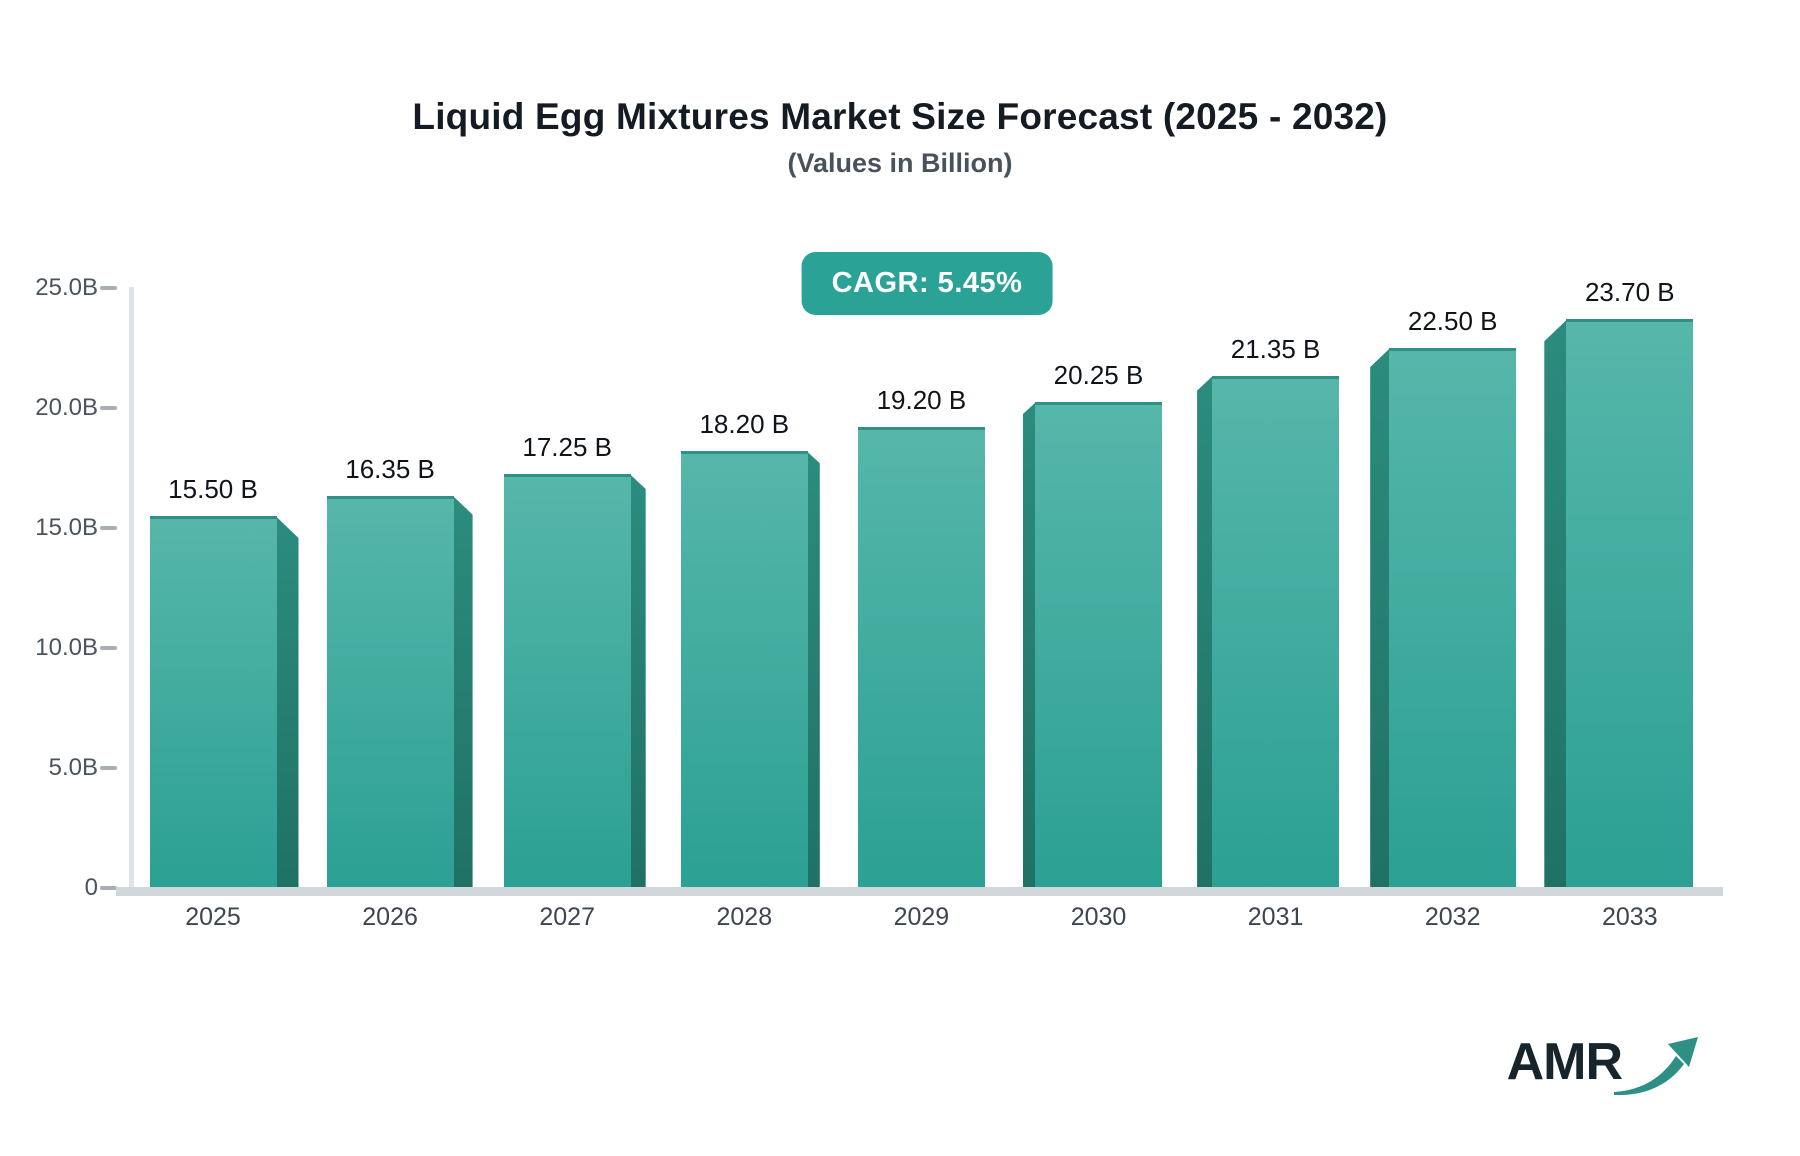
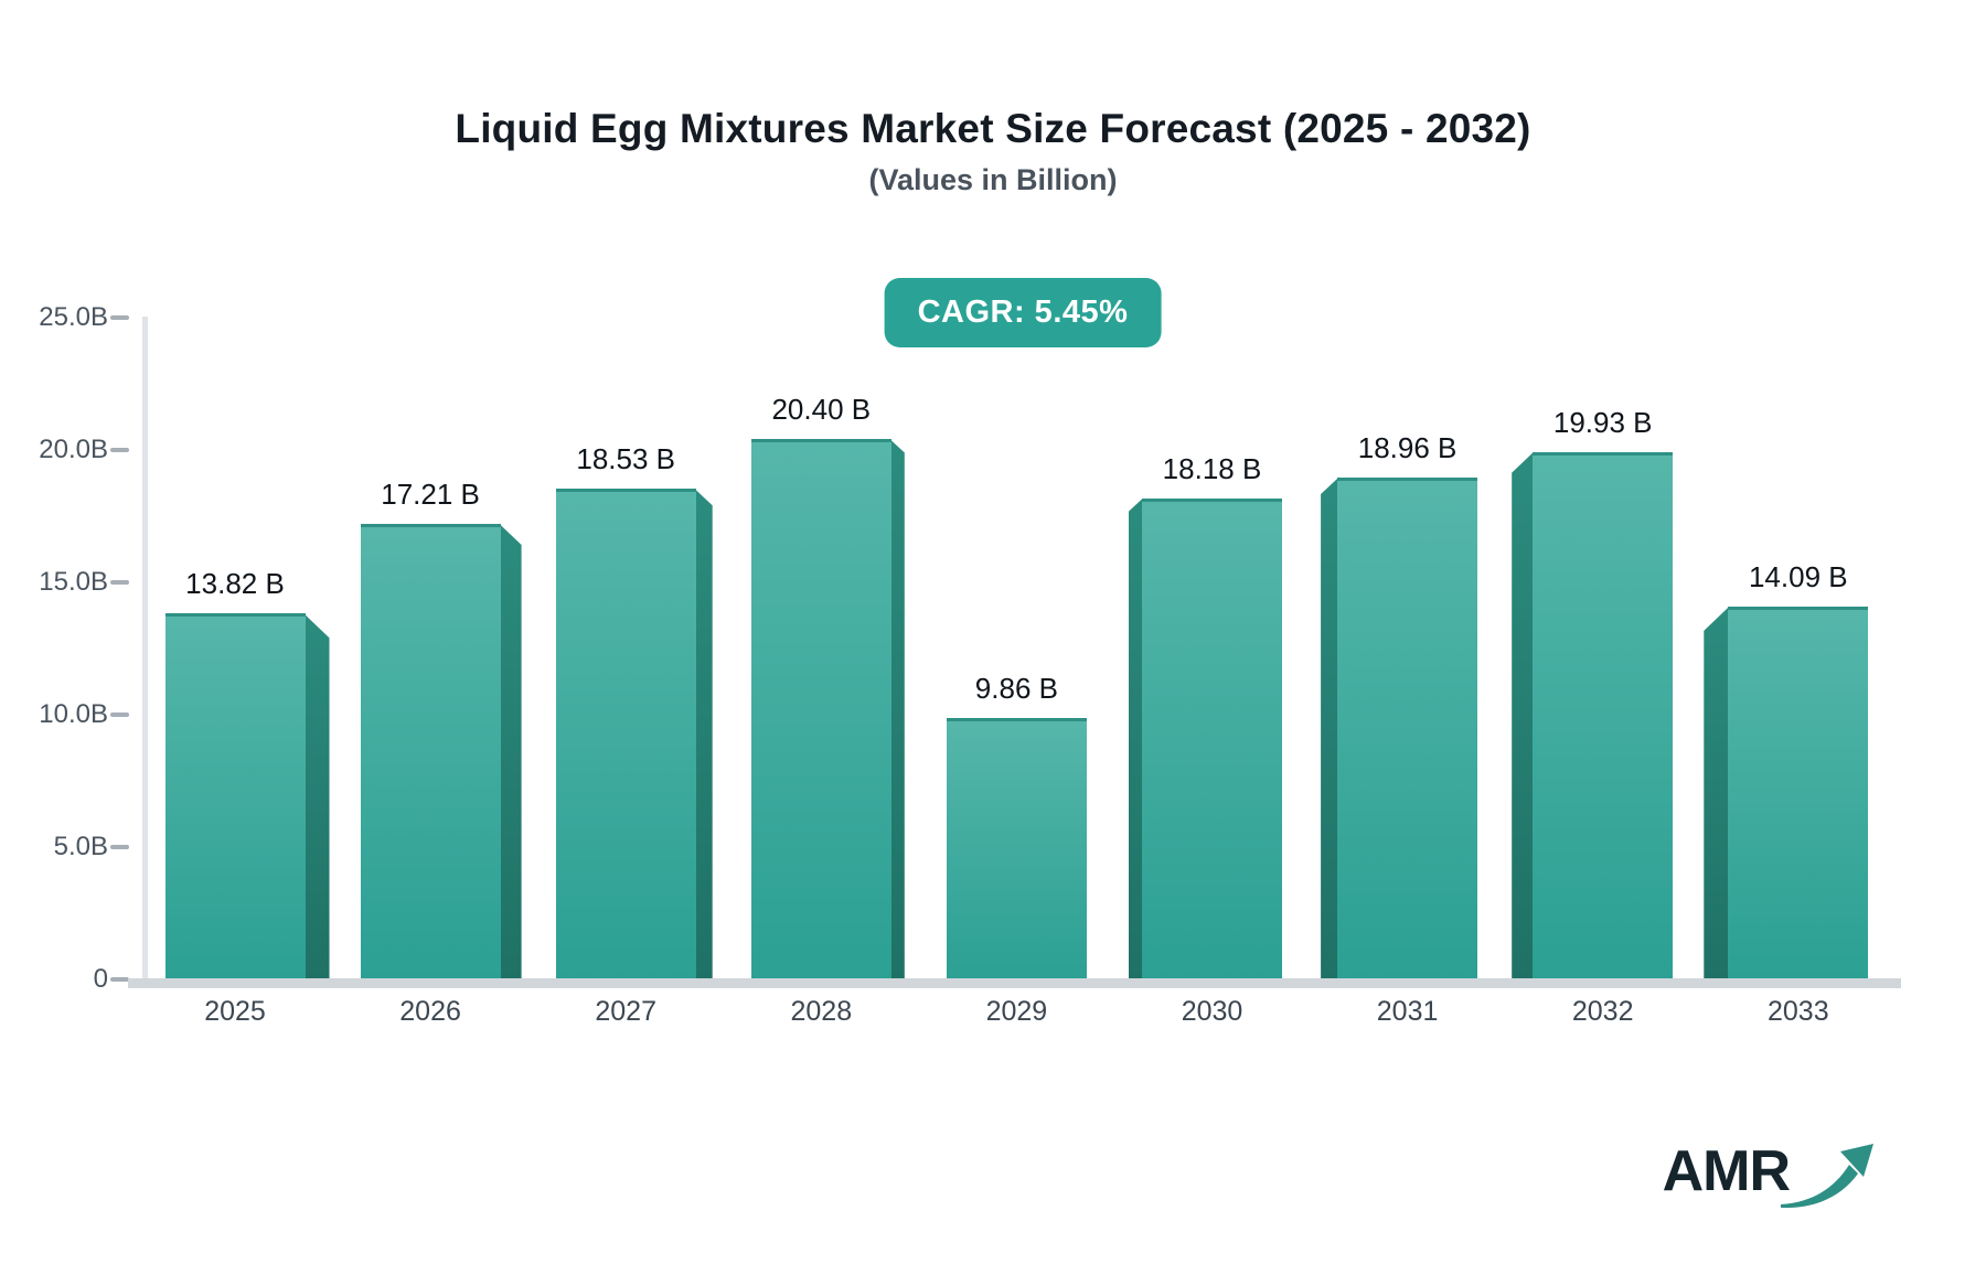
2025: 15.50 -> 13.82
2026: 16.35 -> 17.21
2027: 17.25 -> 18.53
2028: 18.20 -> 20.40
2029: 19.20 -> 9.86
2030: 20.25 -> 18.18
2031: 21.35 -> 18.96
2032: 22.50 -> 19.93
2033: 23.70 -> 14.09
